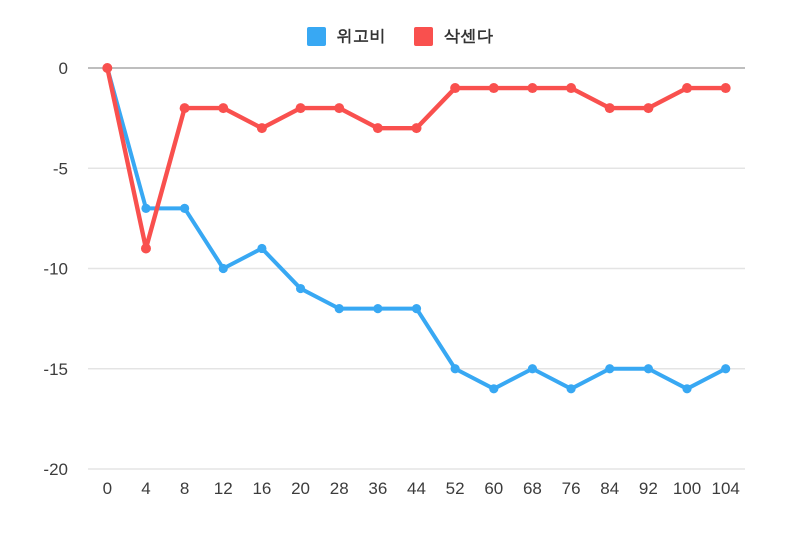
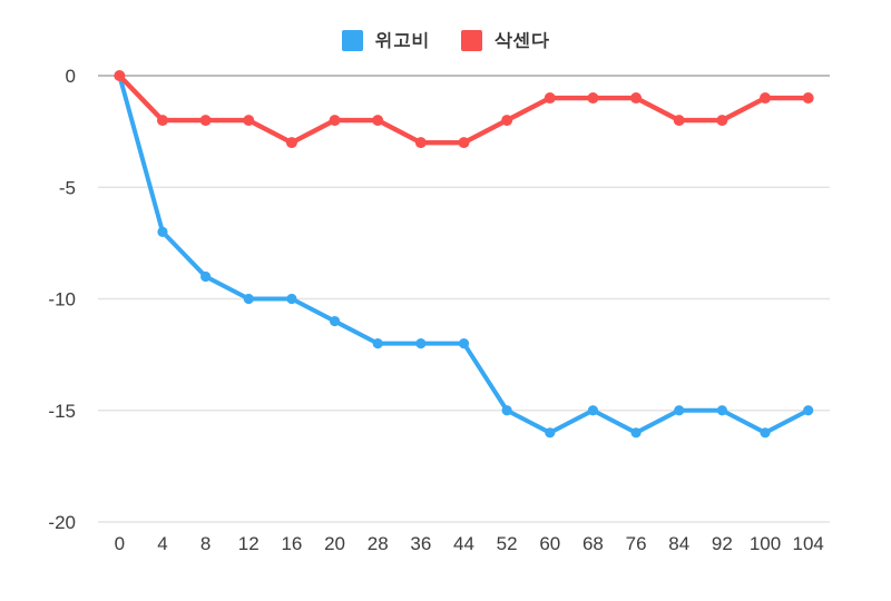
삭센다/4: -9 -> -2
위고비/8: -7 -> -9
위고비/16: -9 -> -10
삭센다/52: -1 -> -2
